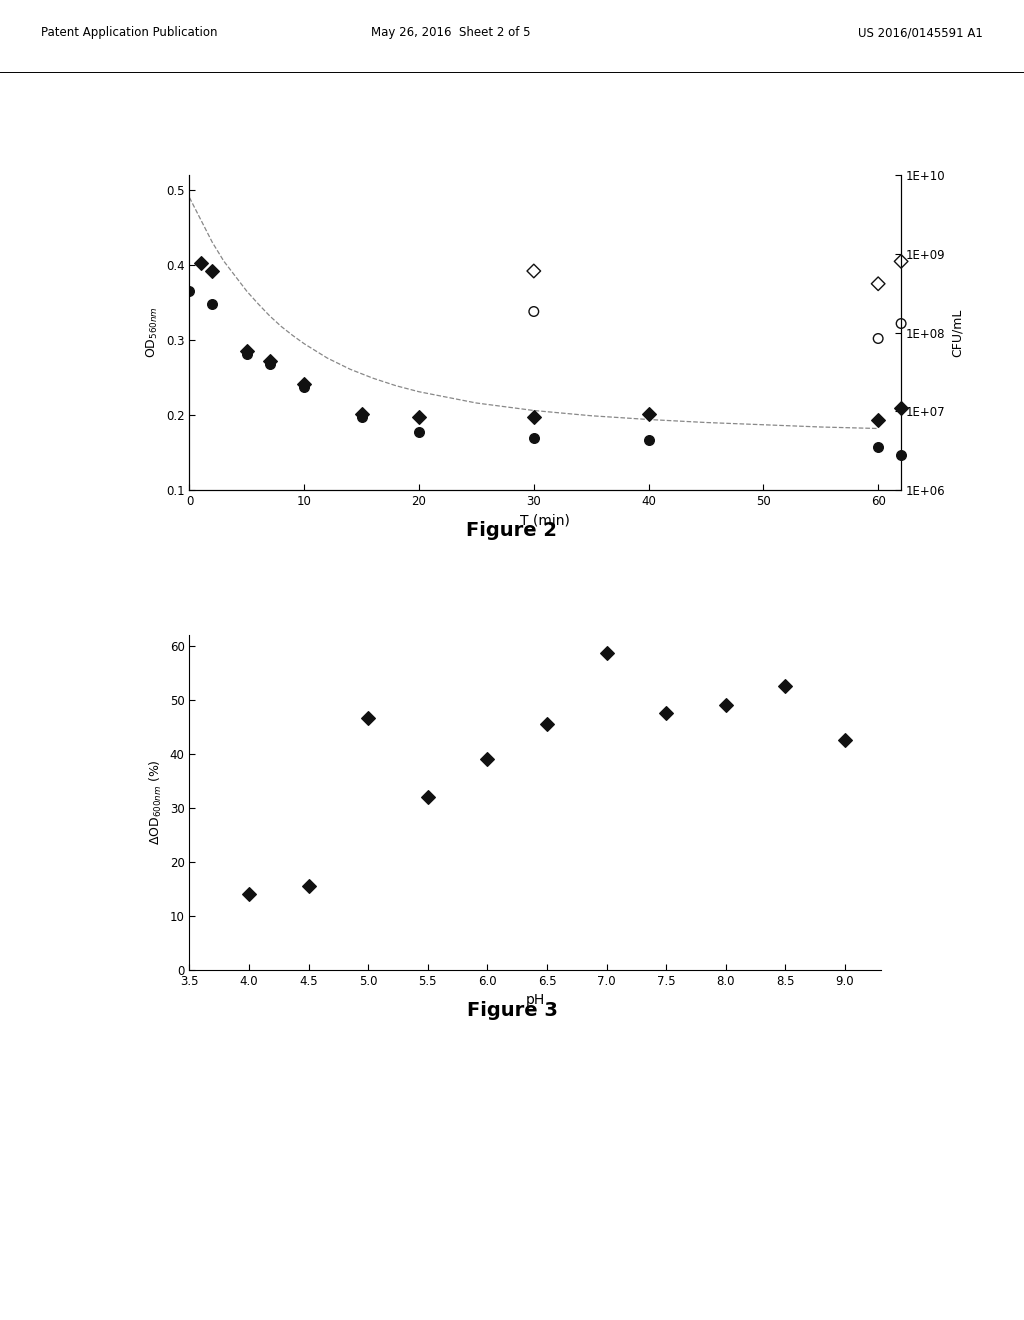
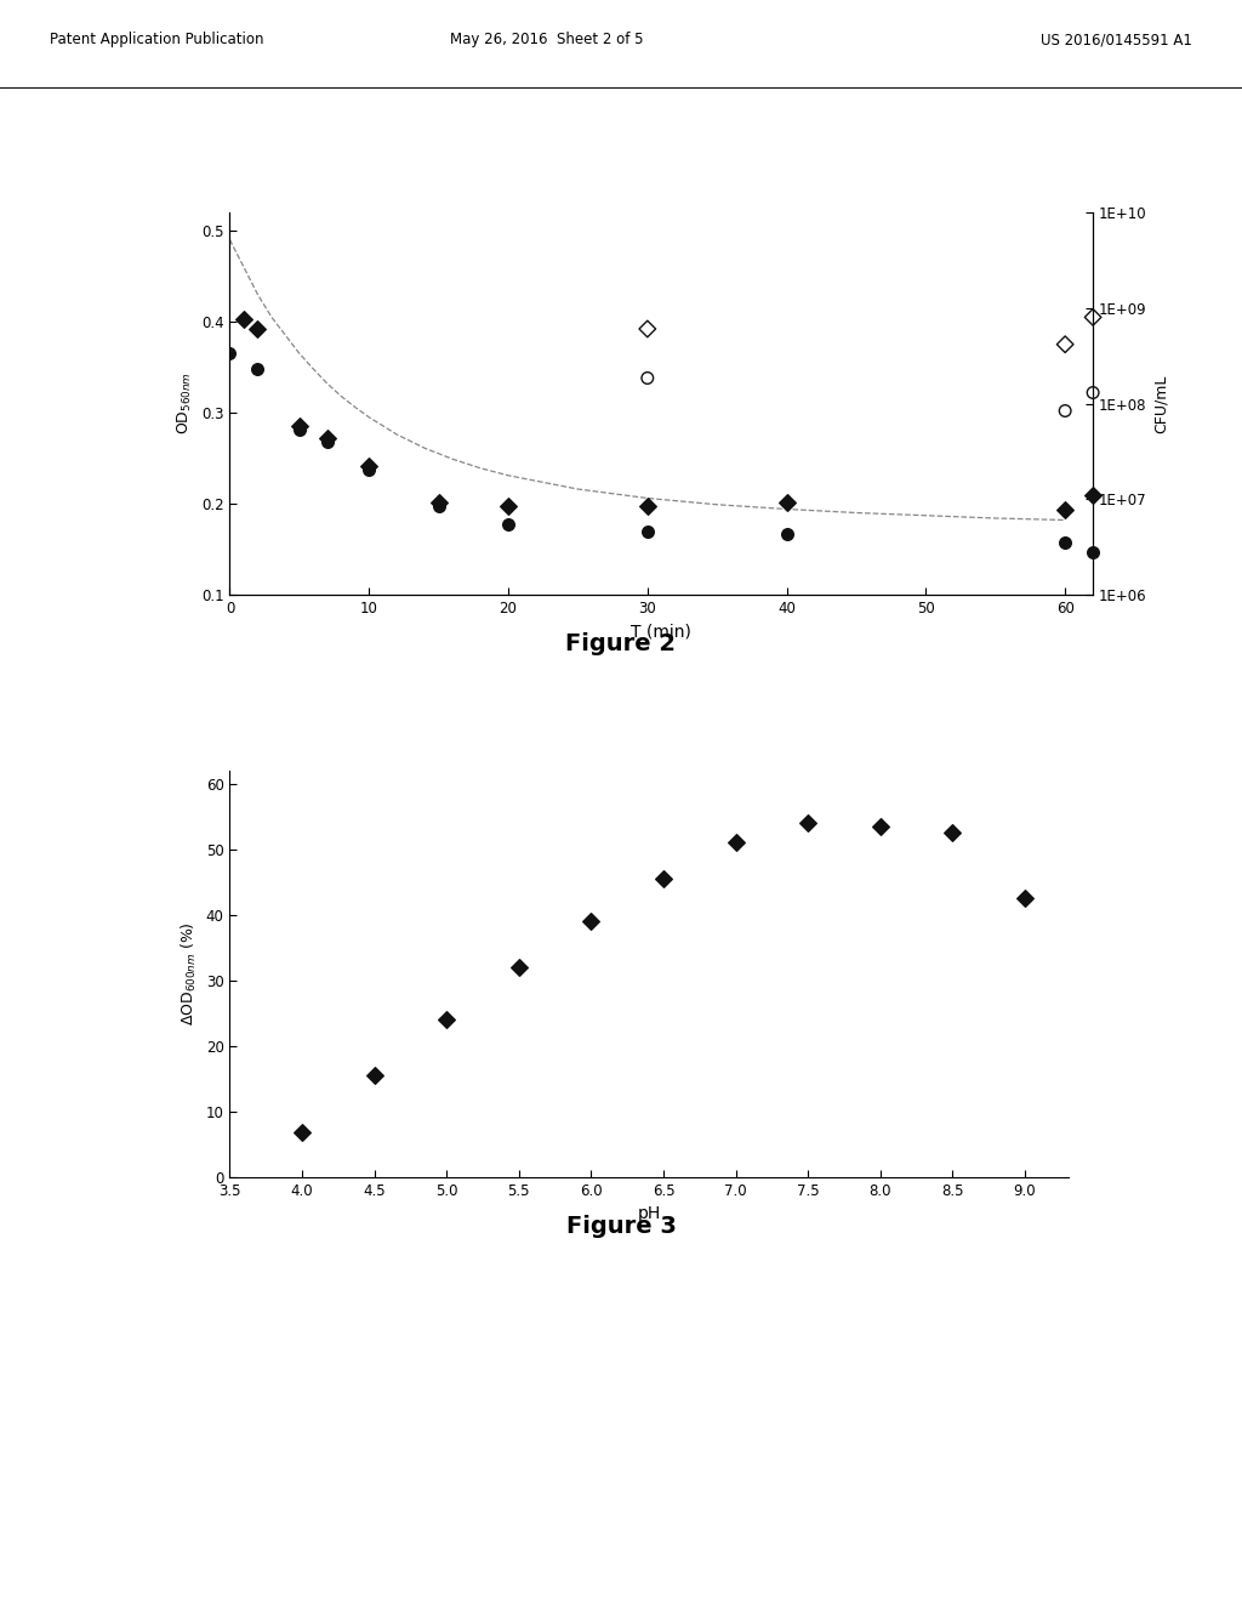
4.0: 14.0 -> 6.8
5.0: 46.6 -> 24.0
7.0: 58.6 -> 51.0
7.5: 47.6 -> 54.0
8.0: 49.0 -> 53.5
